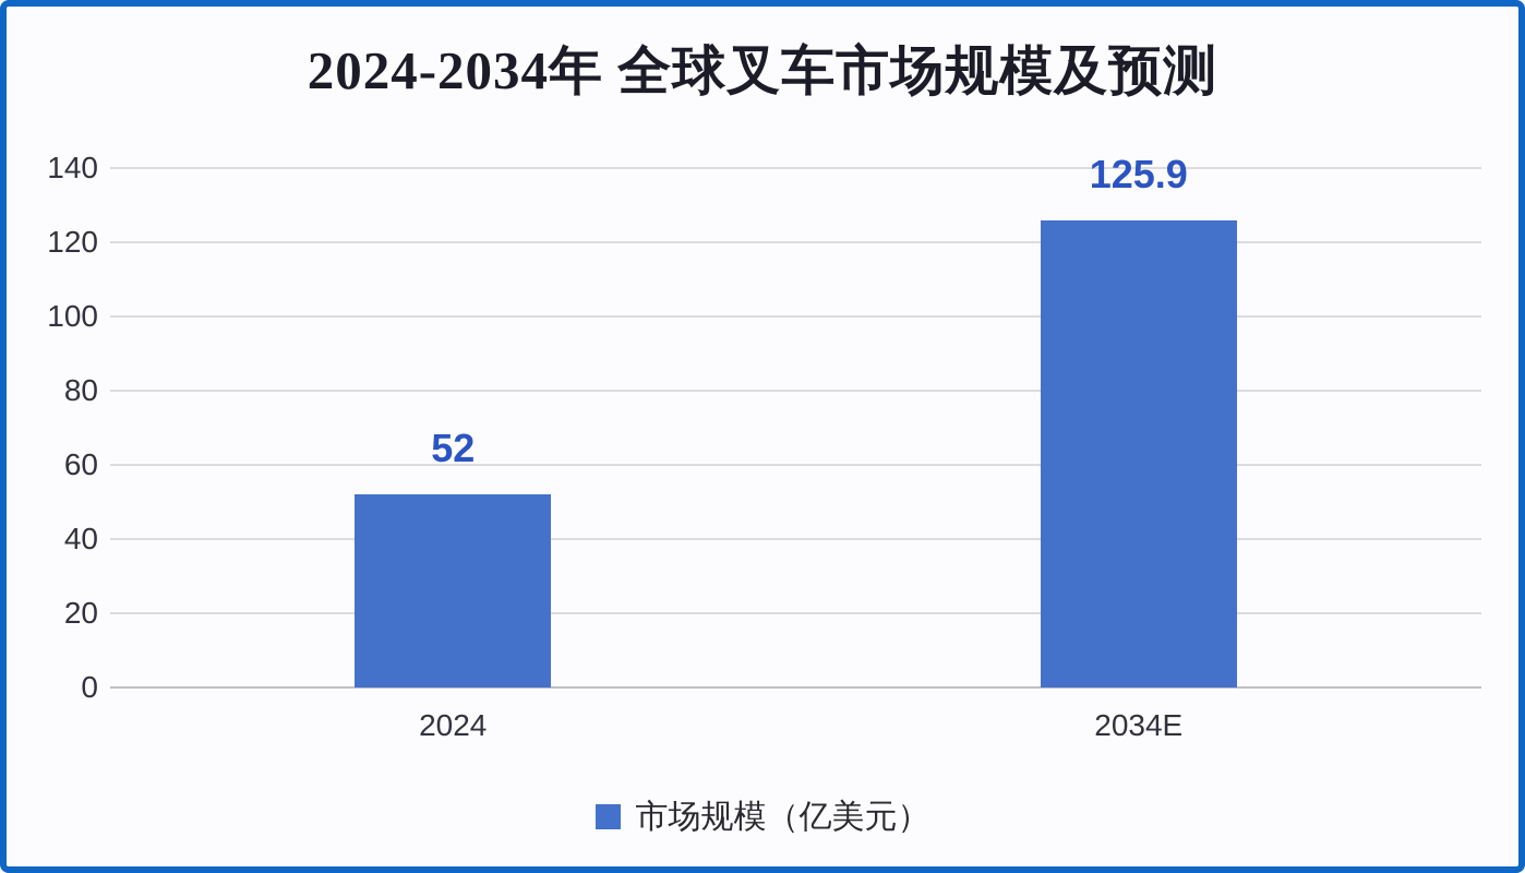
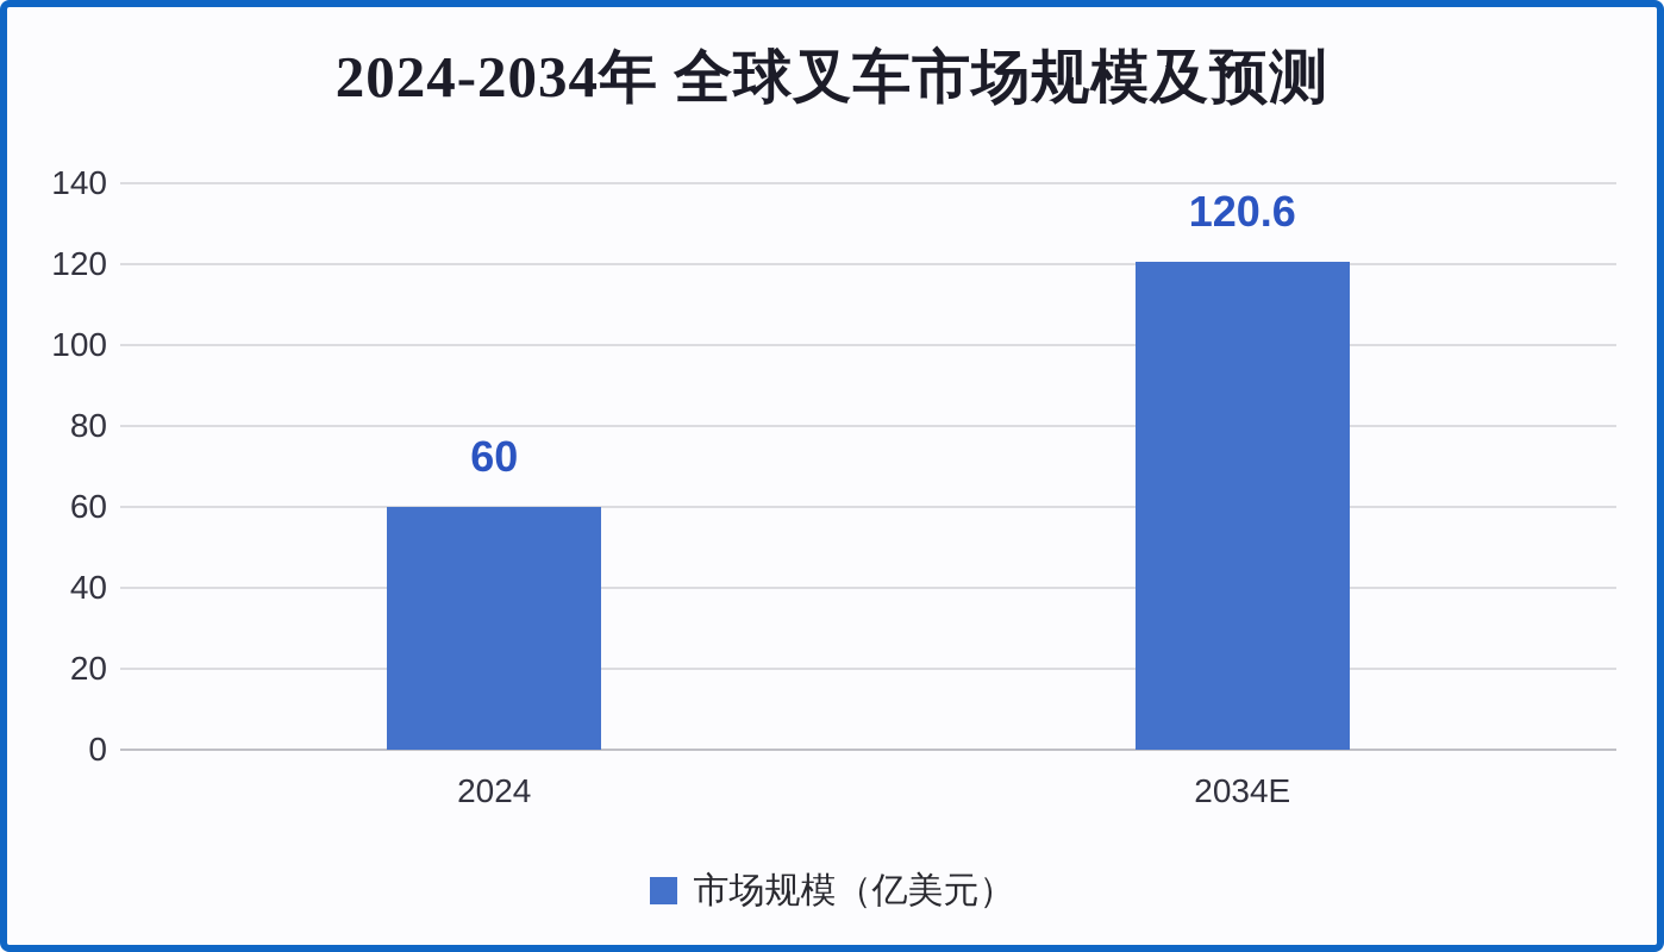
2024: 52 -> 60
2034E: 125.9 -> 120.6
